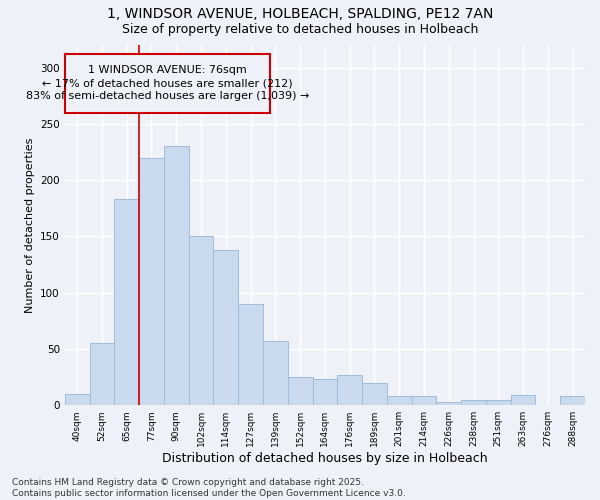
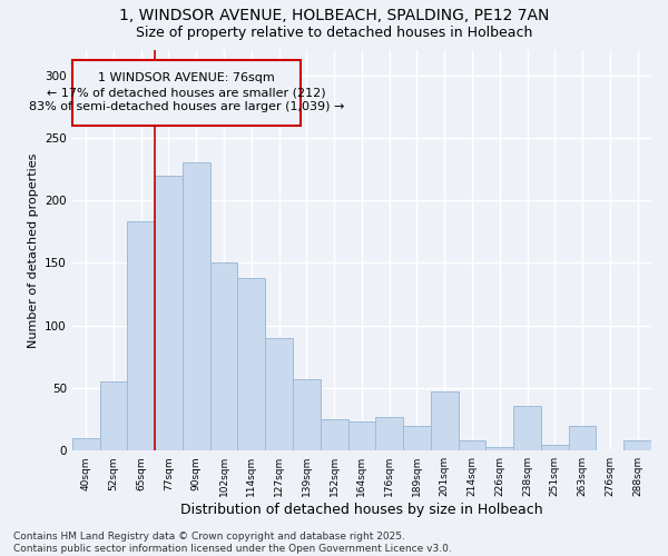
201sqm: 8 -> 47
238sqm: 5 -> 36
263sqm: 9 -> 20
